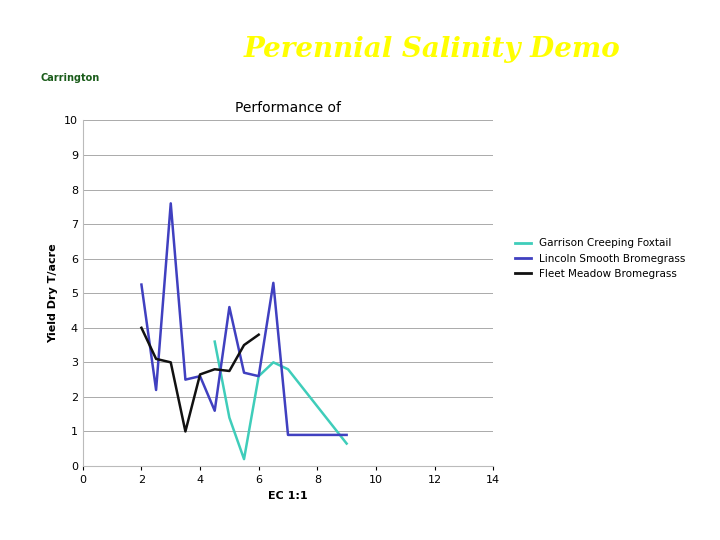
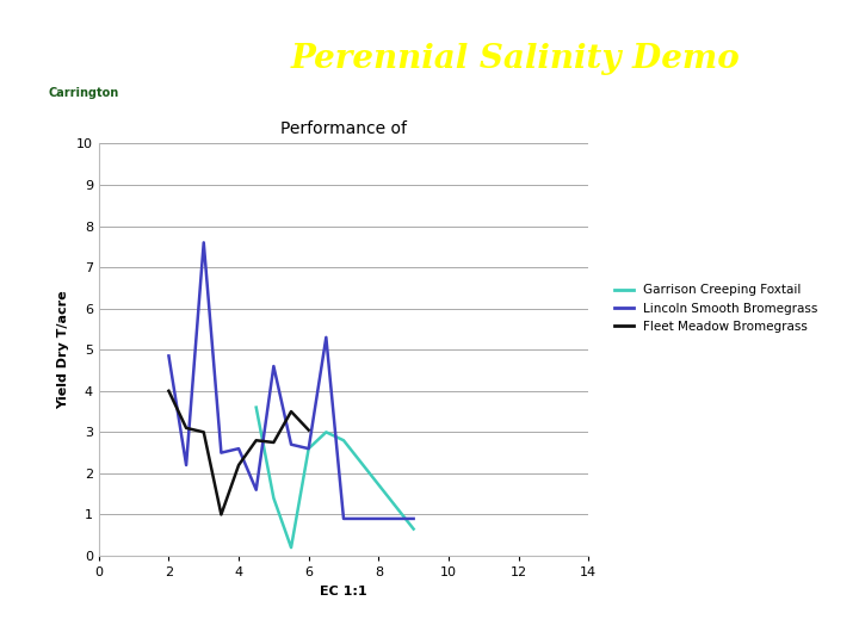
Lincoln Smooth Bromegrass/2: 5.25 -> 4.85
Fleet Meadow Bromegrass/4: 2.65 -> 2.20
Fleet Meadow Bromegrass/6: 3.80 -> 3.05
